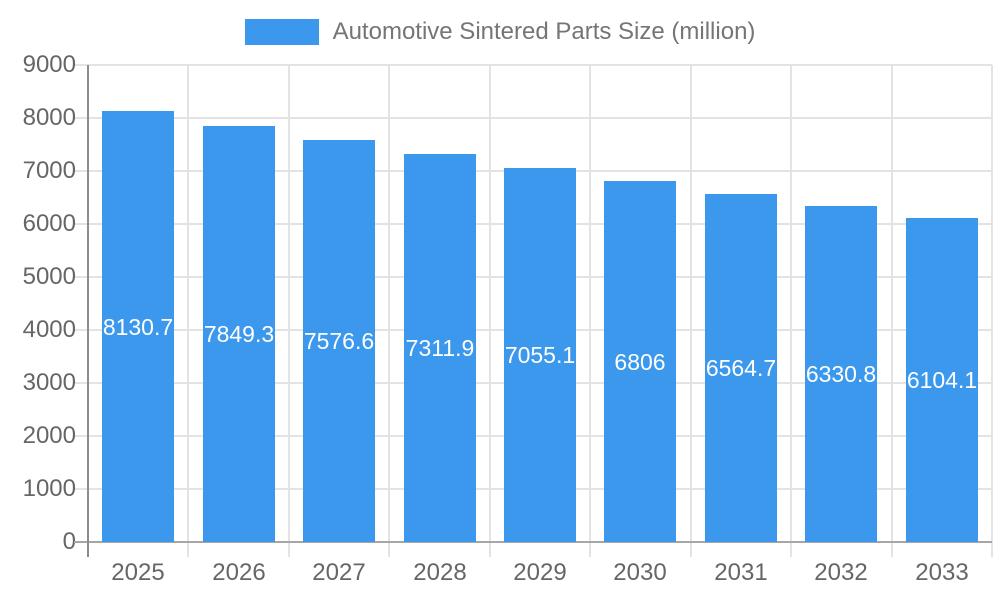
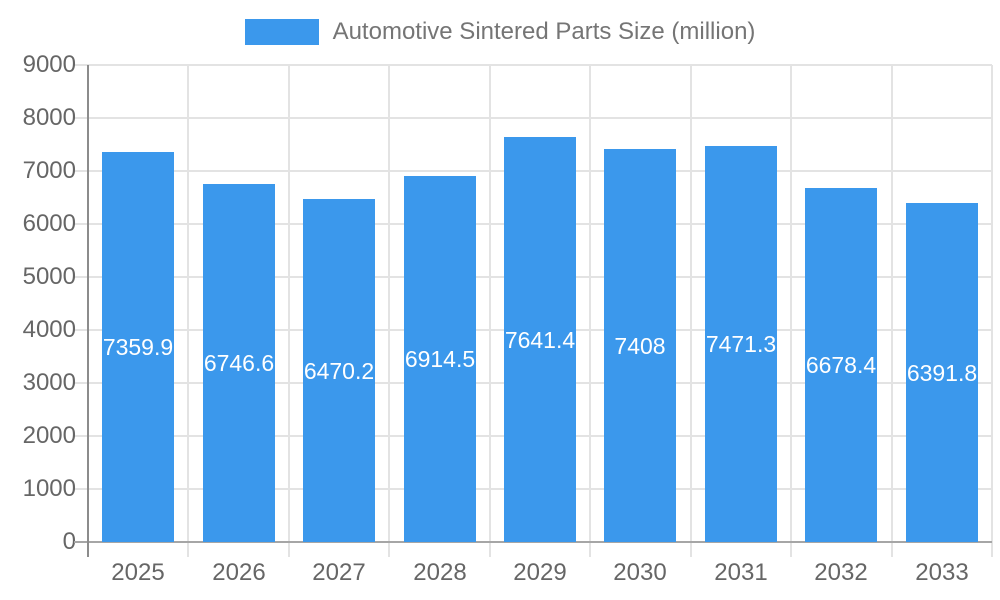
2025: 8130.7 -> 7359.9
2026: 7849.3 -> 6746.6
2027: 7576.6 -> 6470.2
2028: 7311.9 -> 6914.5
2029: 7055.1 -> 7641.4
2030: 6806 -> 7408
2031: 6564.7 -> 7471.3
2032: 6330.8 -> 6678.4
2033: 6104.1 -> 6391.8
